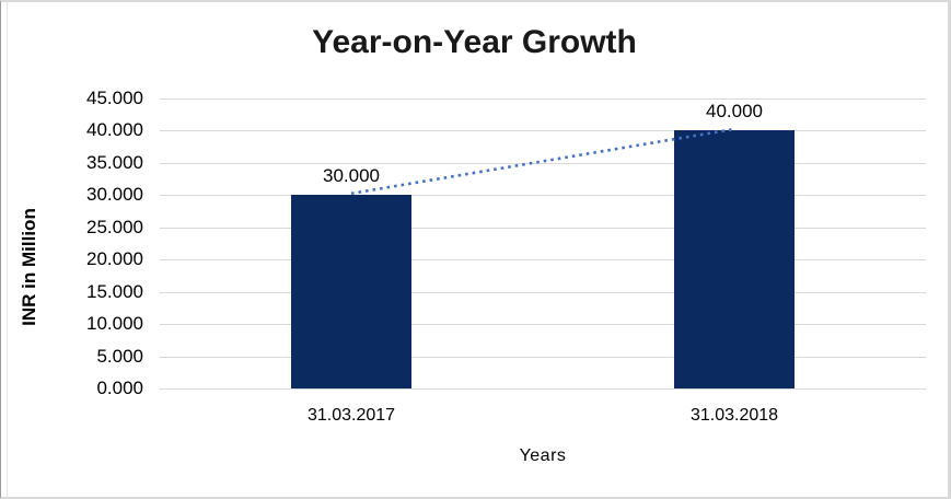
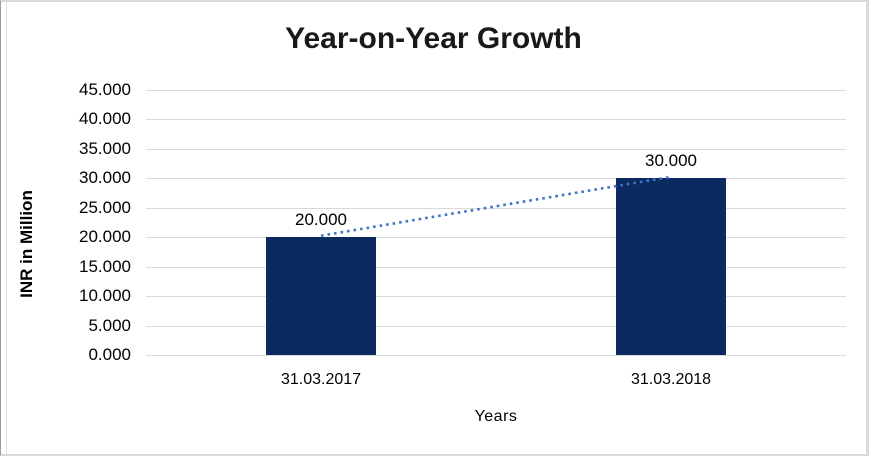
31.03.2017: 30.000 -> 20.000
31.03.2018: 40.000 -> 30.000
